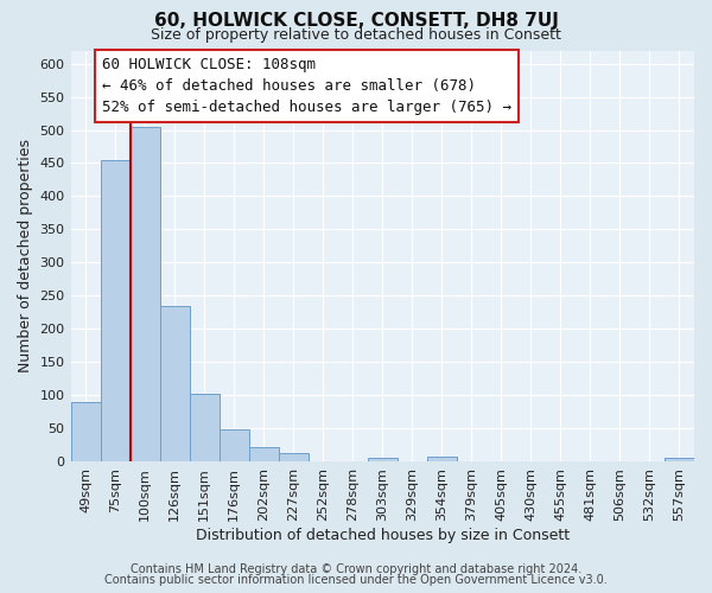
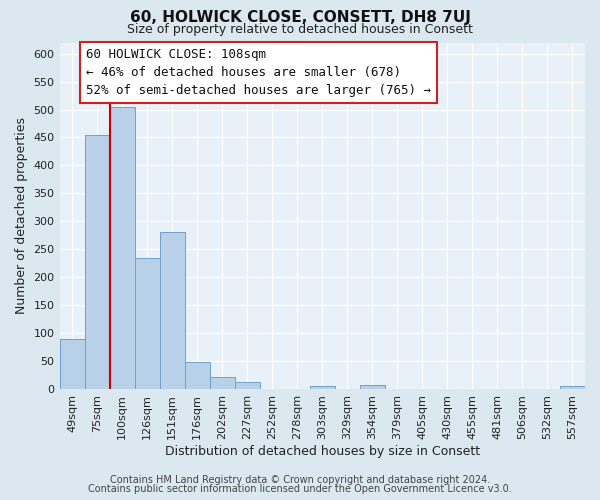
151sqm: 102 -> 280
